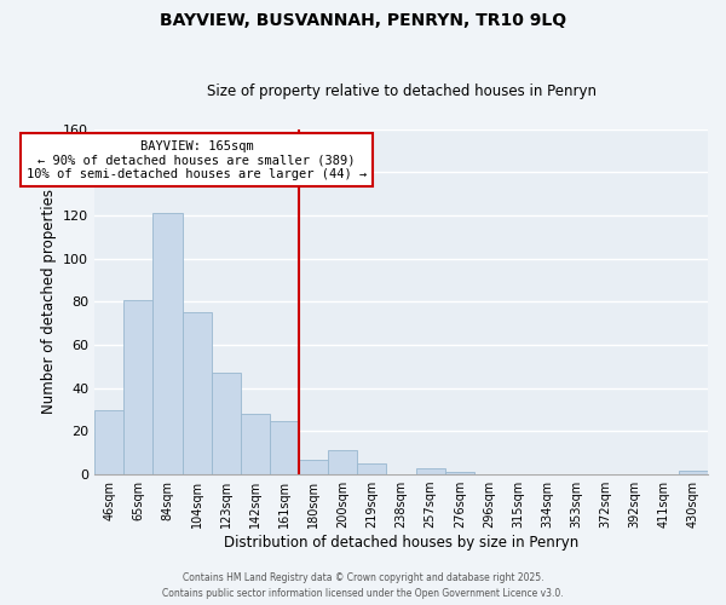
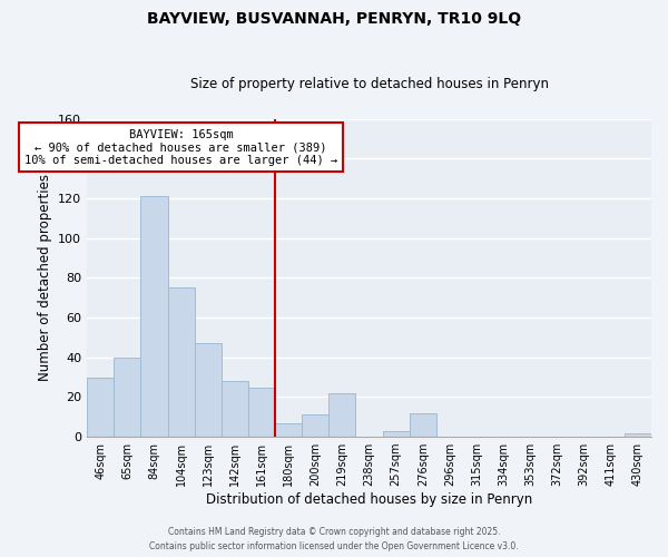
65sqm: 81 -> 40
219sqm: 5 -> 22
276sqm: 1 -> 12
